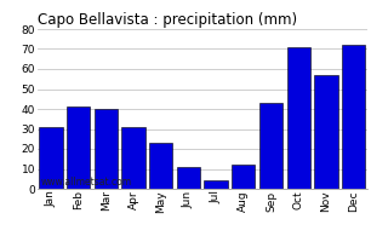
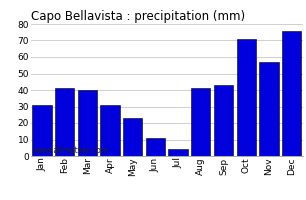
Aug: 12 -> 41
Dec: 72 -> 76
